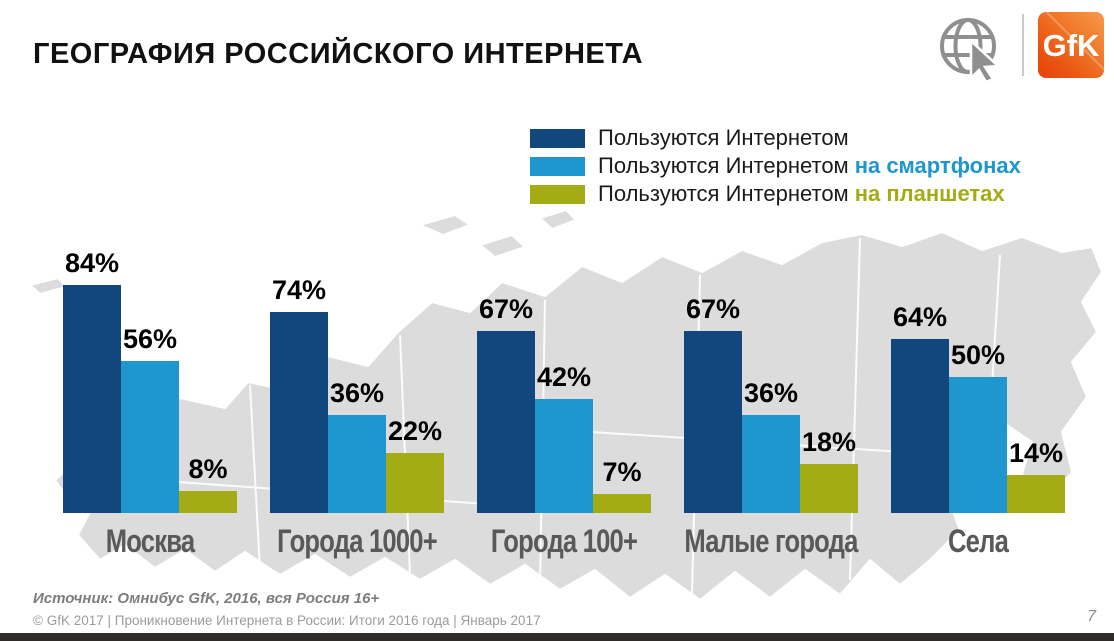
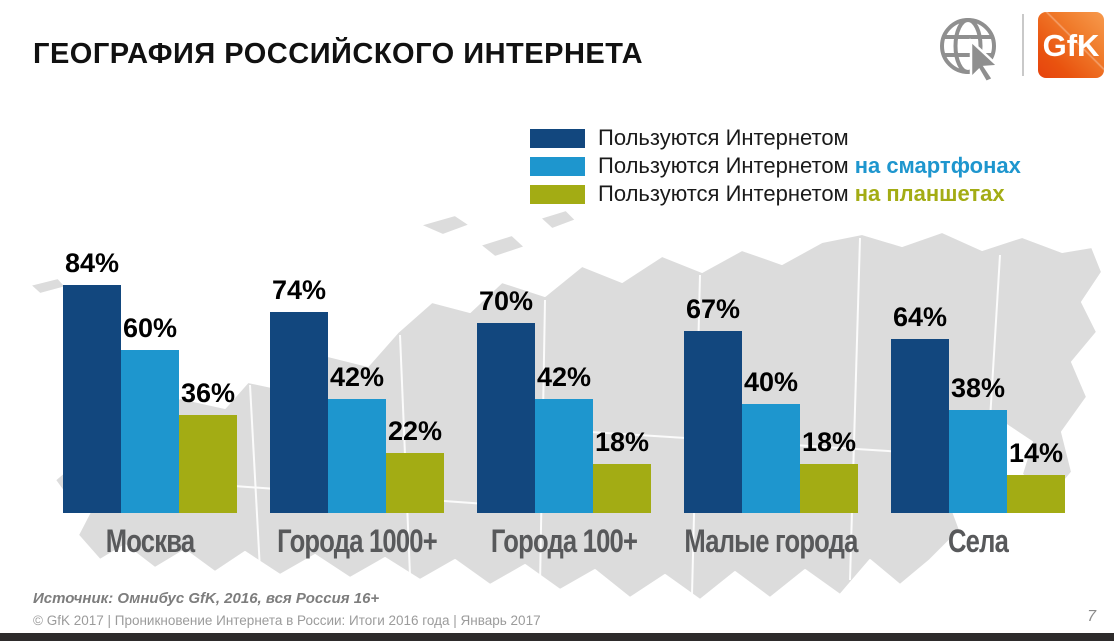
Пользуются Интернетом на смартфонах/Москва: 56% -> 60%
Пользуются Интернетом на планшетах/Москва: 8% -> 36%
Пользуются Интернетом на смартфонах/Города 1000+: 36% -> 42%
Пользуются Интернетом/Города 100+: 67% -> 70%
Пользуются Интернетом на планшетах/Города 100+: 7% -> 18%
Пользуются Интернетом на смартфонах/Малые города: 36% -> 40%
Пользуются Интернетом на смартфонах/Села: 50% -> 38%
